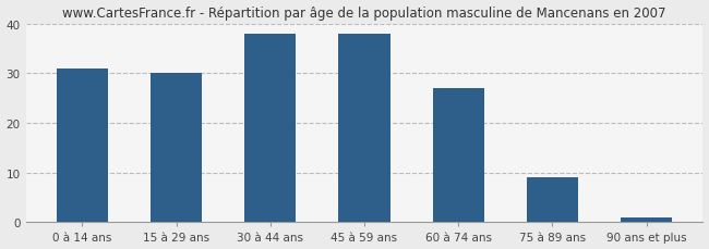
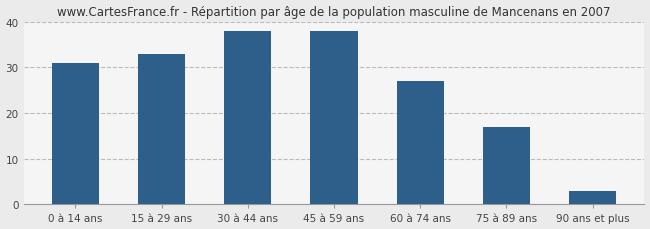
15 à 29 ans: 30 -> 33
75 à 89 ans: 9 -> 17
90 ans et plus: 1 -> 3
